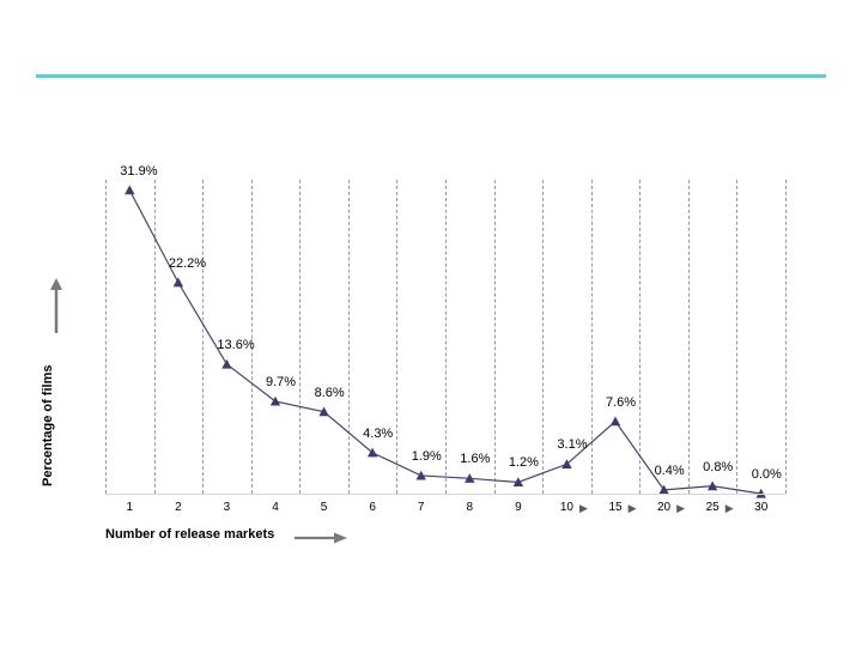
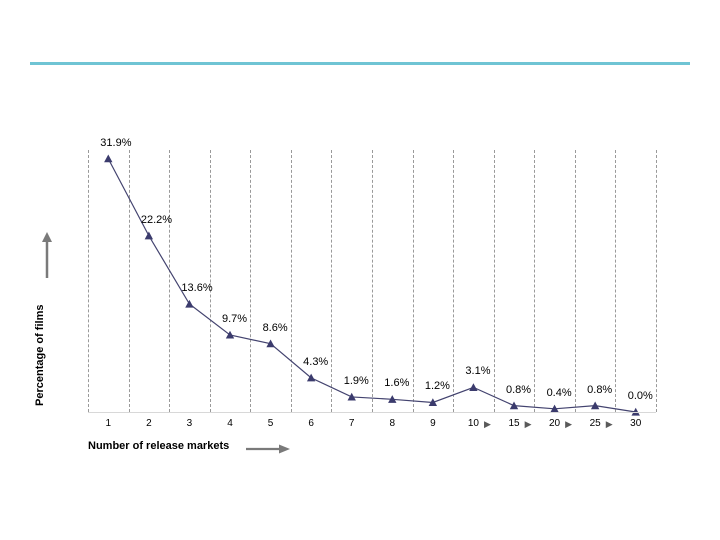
15: 7.6% -> 0.8%
